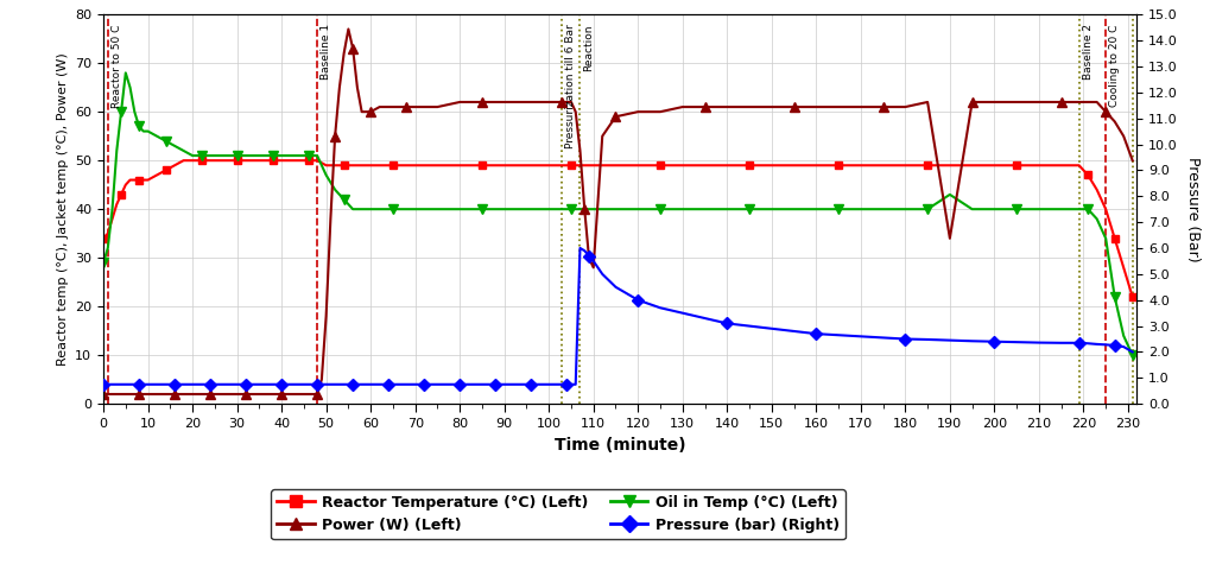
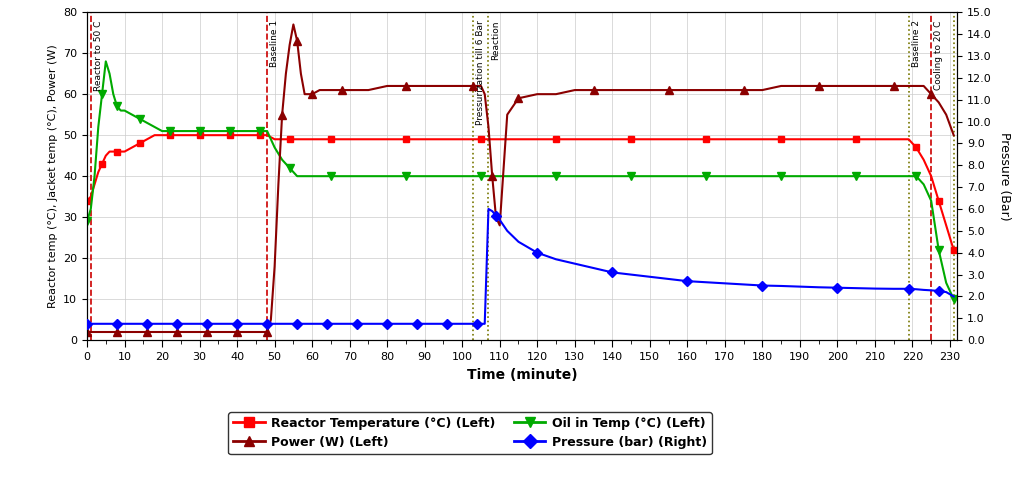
Oil in Temp (°C) (Left)/190: 43 -> 40
Power (W) (Left)/190: 34 -> 62
